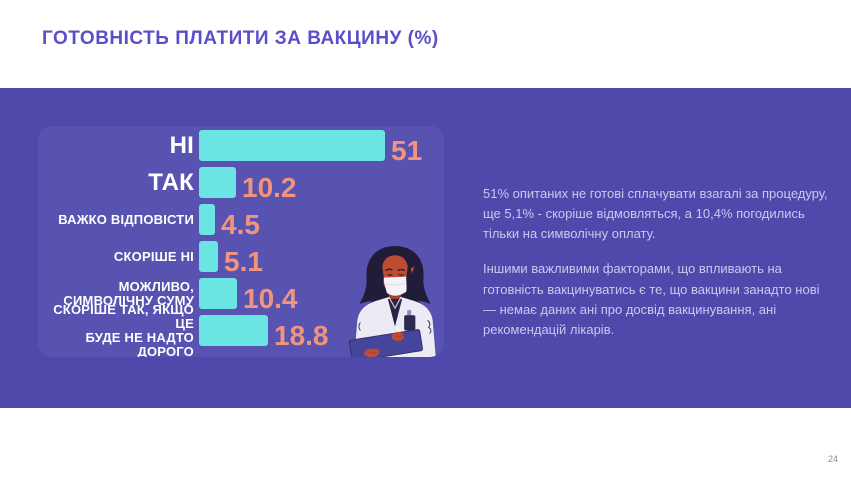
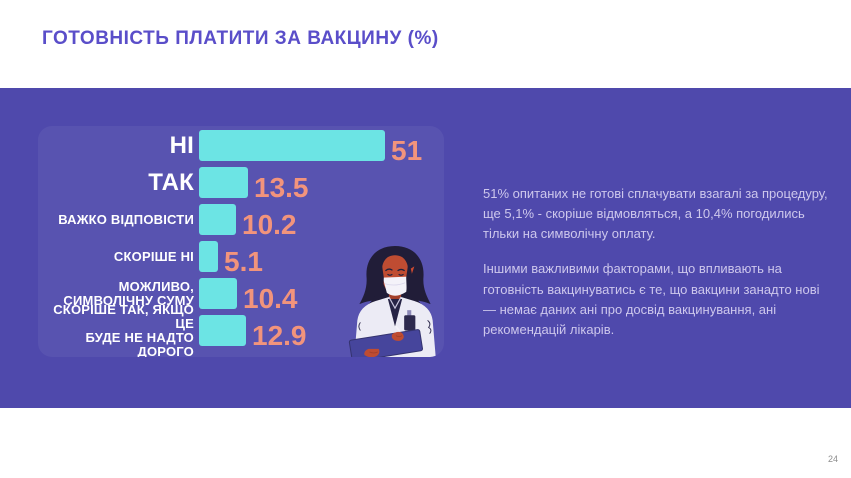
ТАК: 10.2 -> 13.5
ВАЖКО ВІДПОВІСТИ: 4.5 -> 10.2
СКОРІШЕ ТАК, ЯКЩО ЦЕ БУДЕ НЕ НАДТО ДОРОГО: 18.8 -> 12.9
